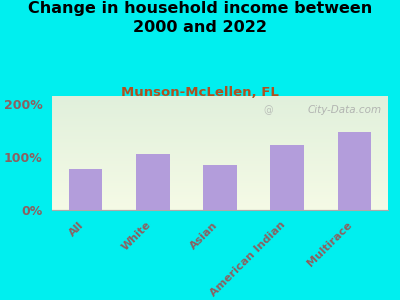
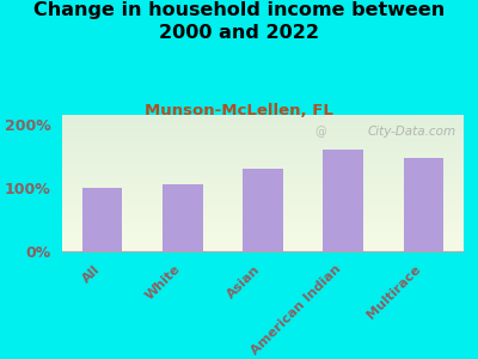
All: 78% -> 100%
Asian: 84% -> 130%
American Indian: 122% -> 160%
